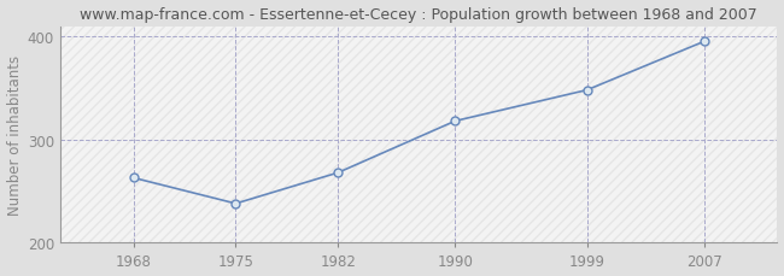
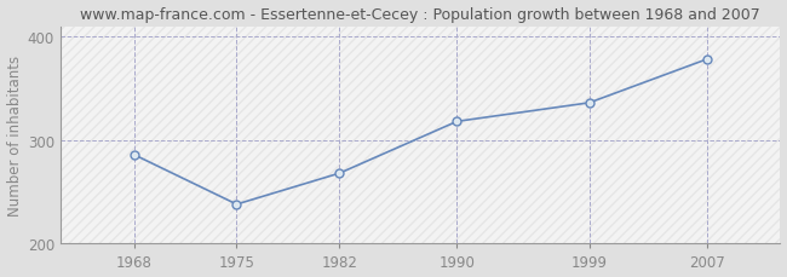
1968: 263 -> 286
1999: 348 -> 336
2007: 395 -> 378
